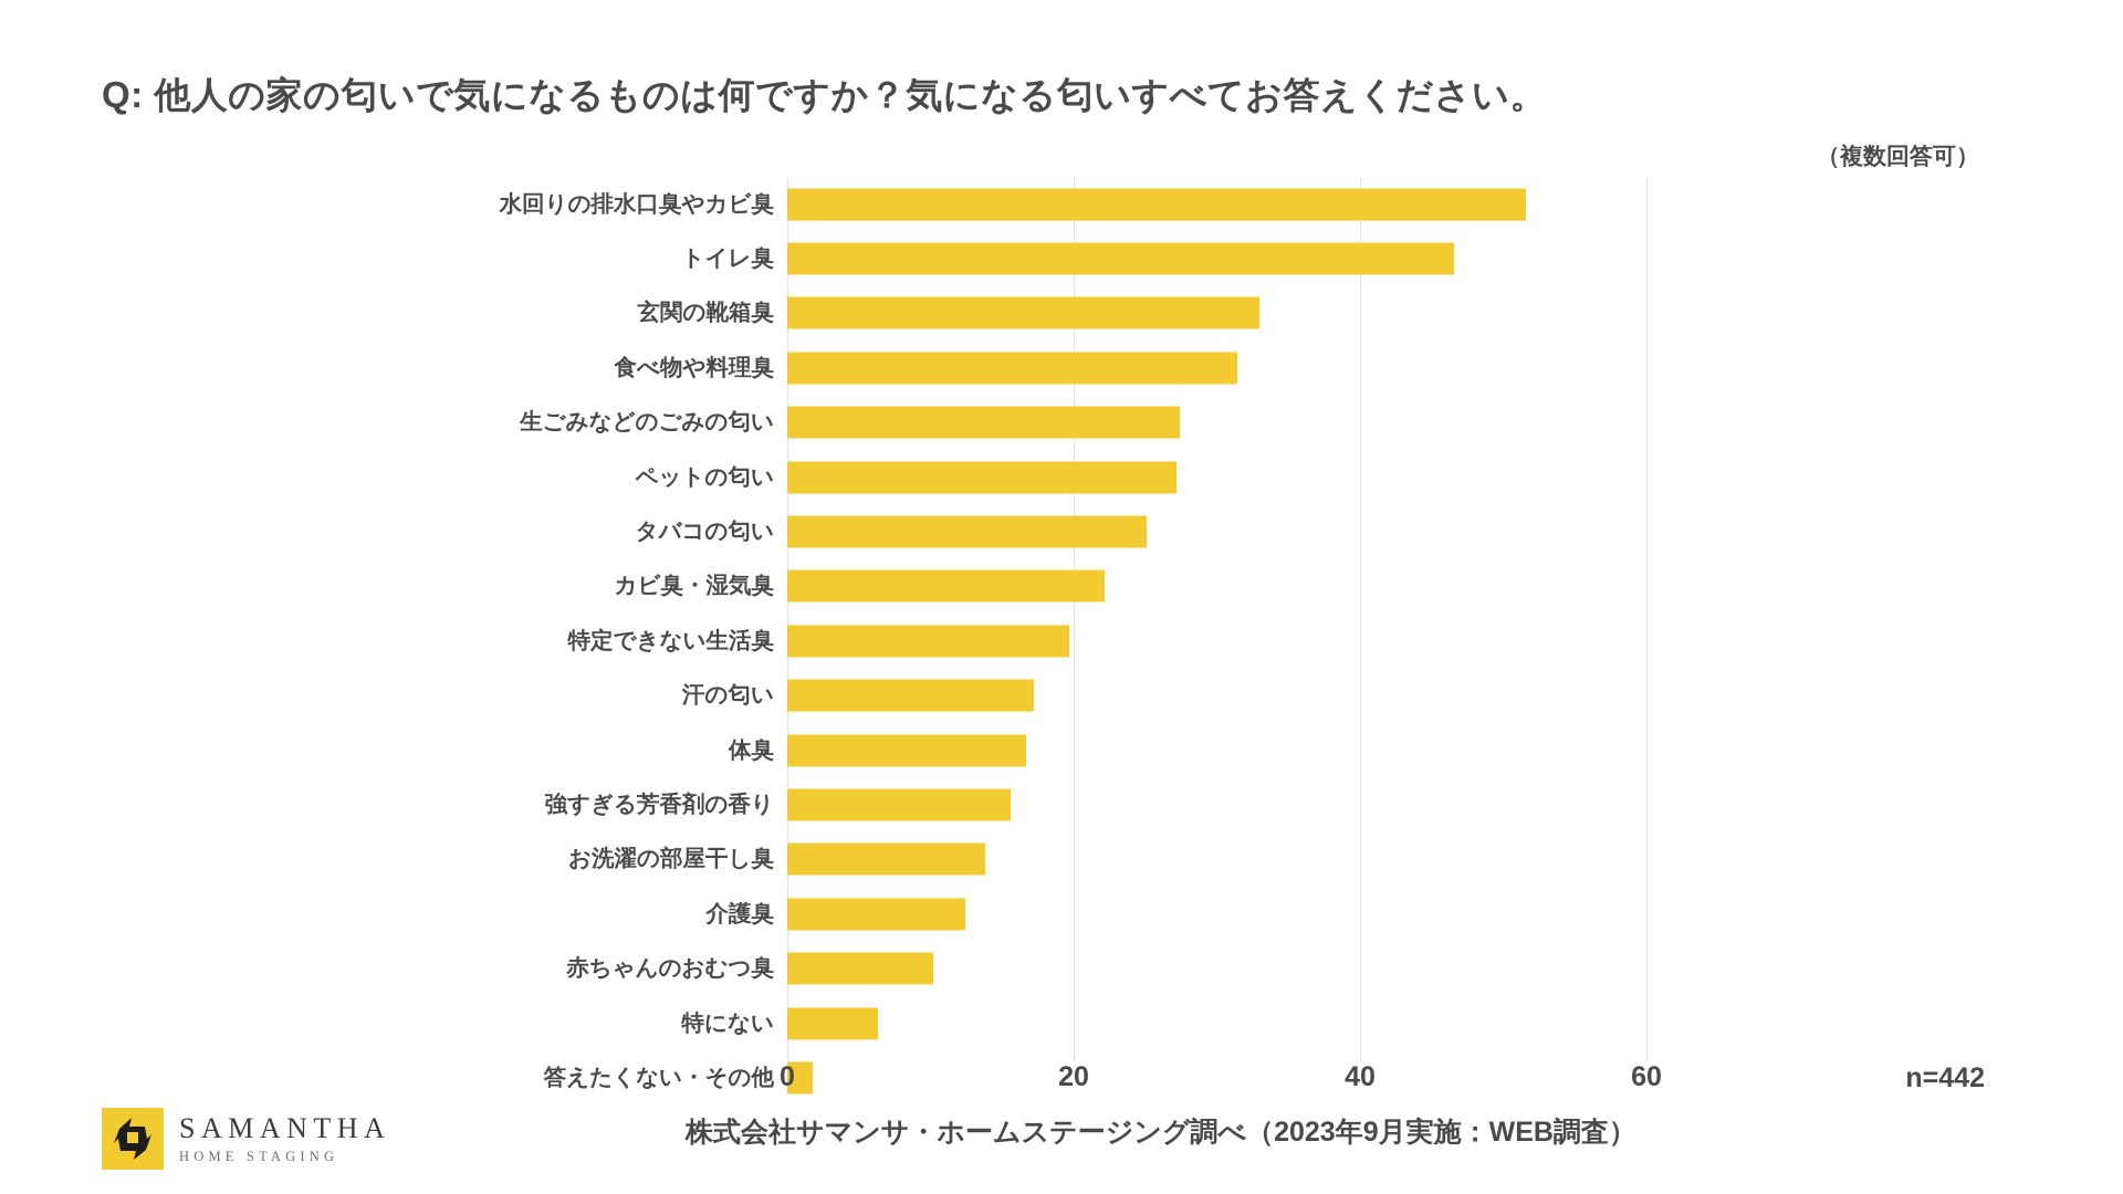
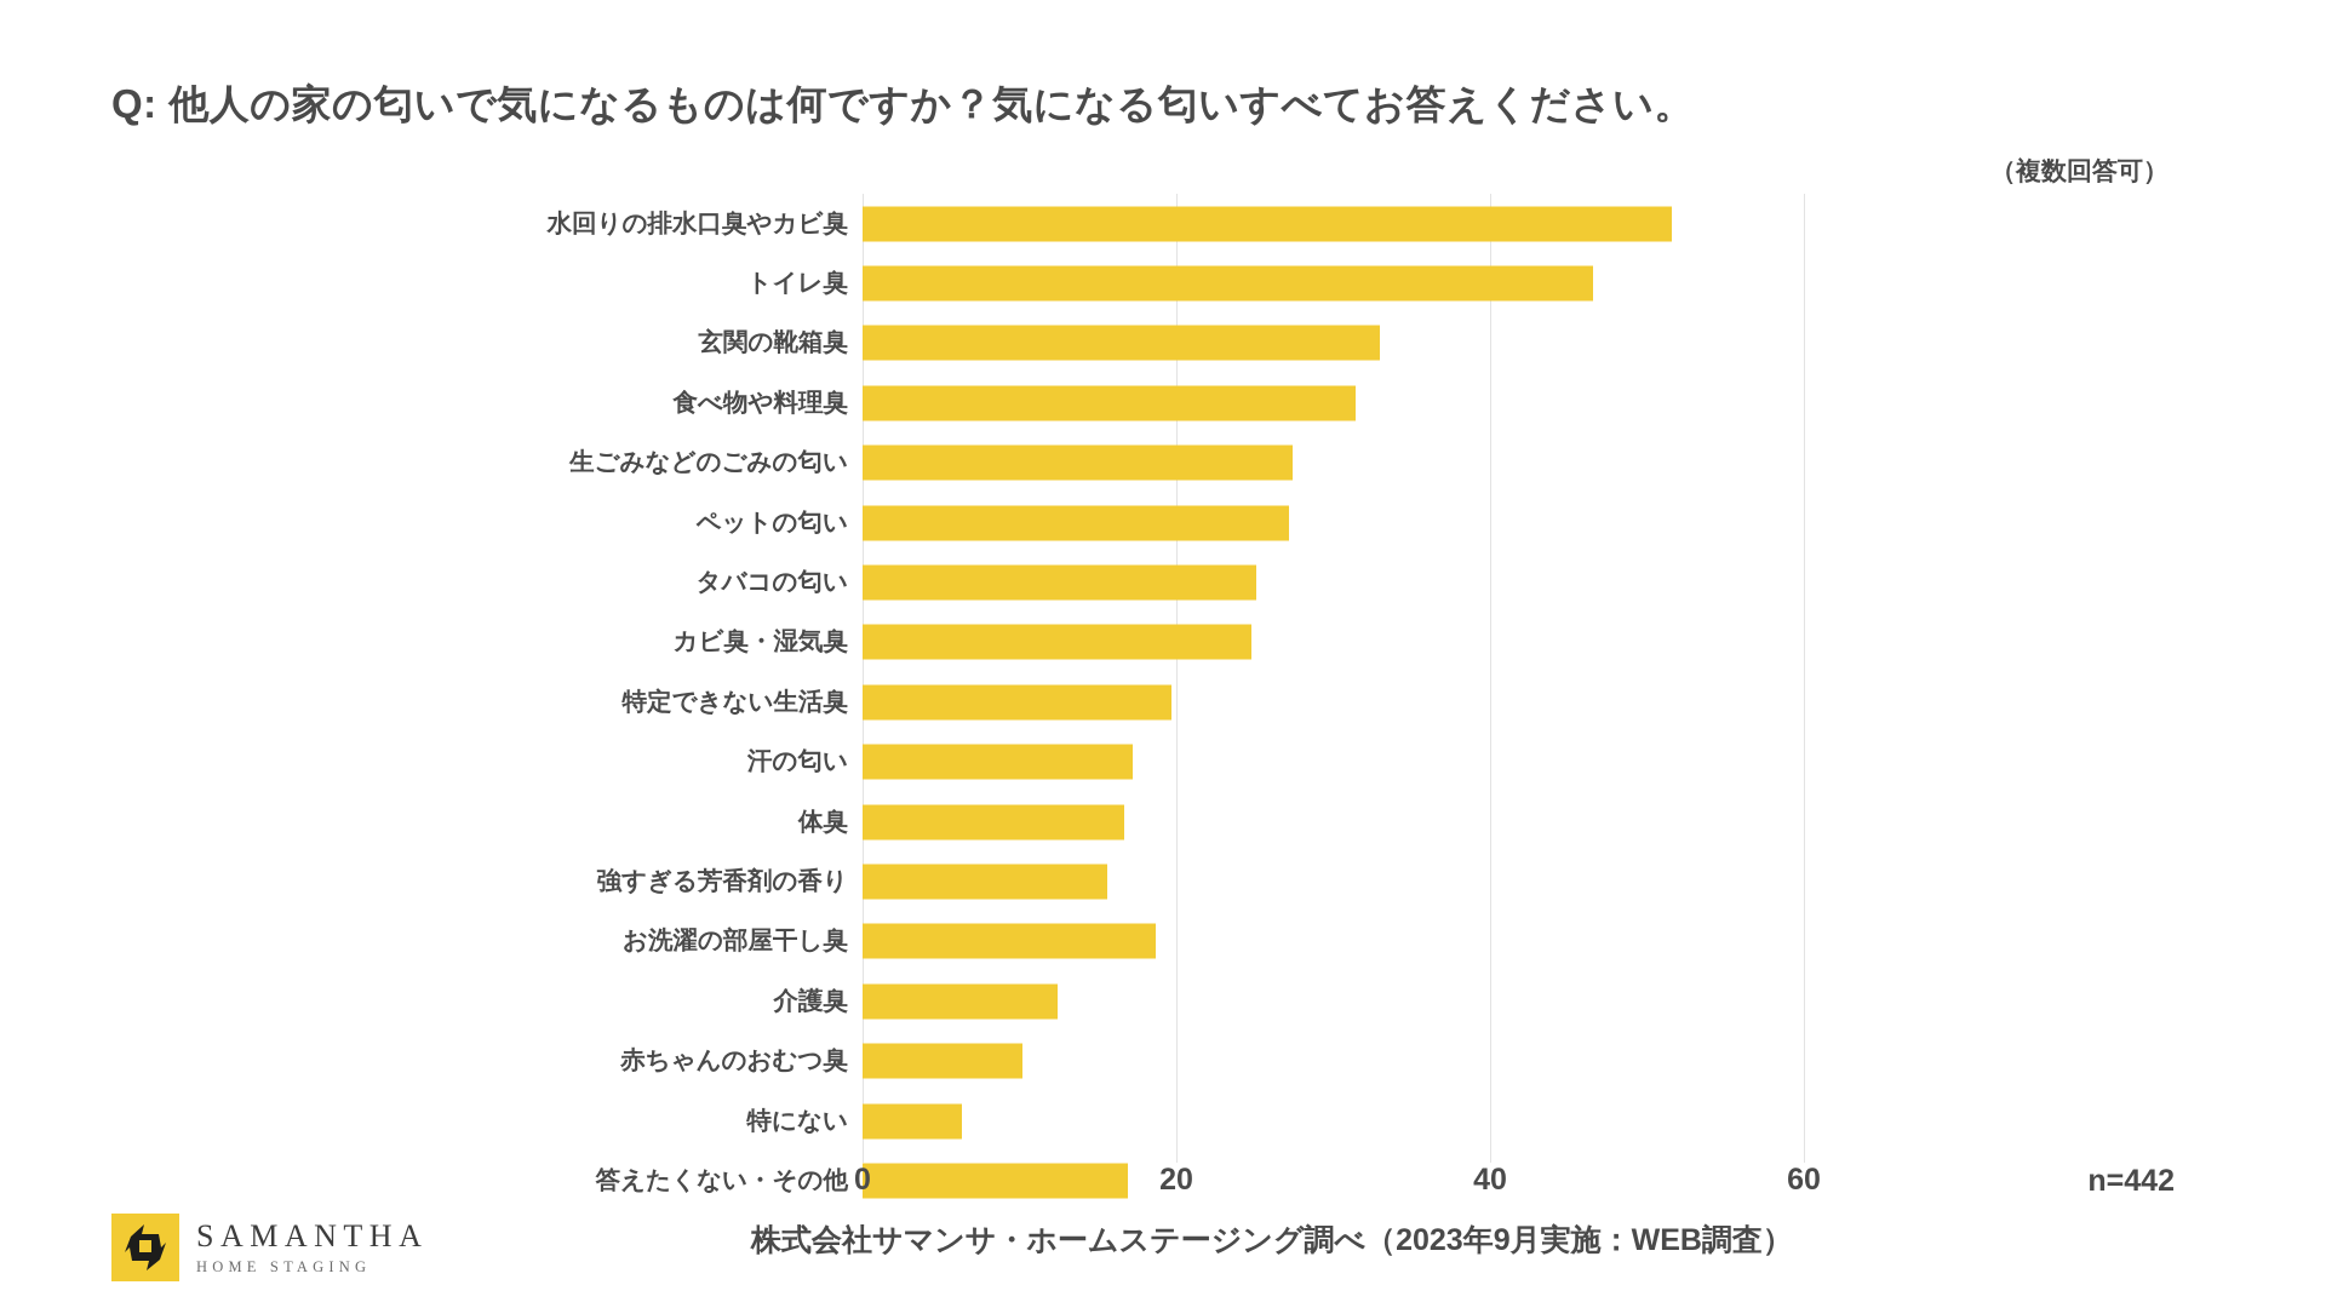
カビ臭・湿気臭: 22.2 -> 24.8
お洗濯の部屋干し臭: 13.8 -> 18.7
答えたくない・その他: 1.8 -> 16.9
